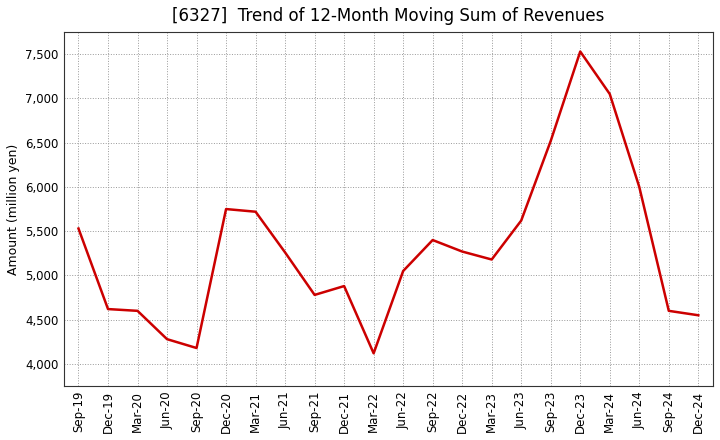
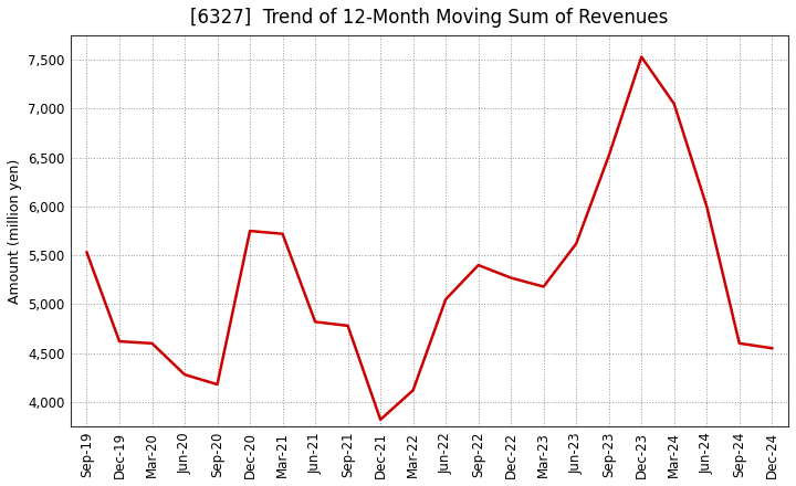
Jun-21: 5,260 -> 4,820
Dec-21: 4,880 -> 3,820
